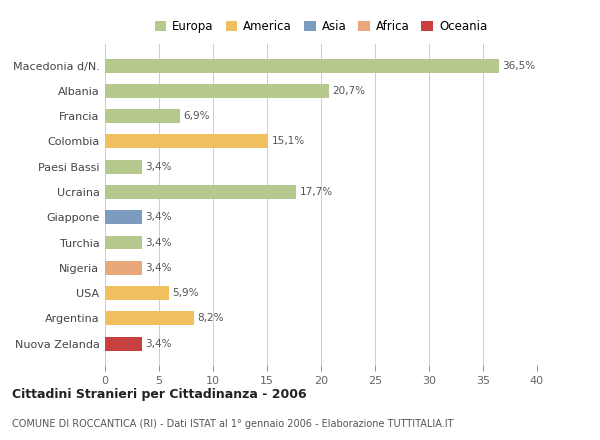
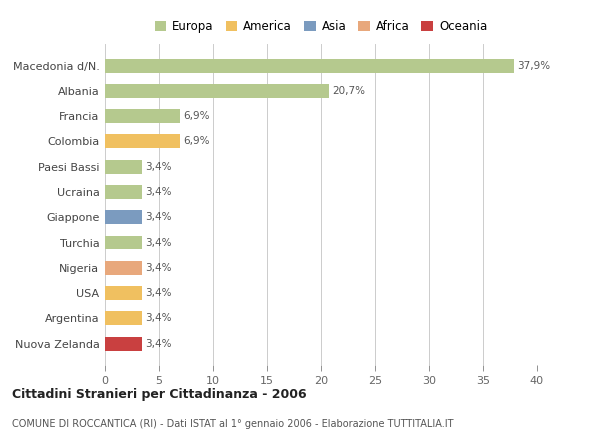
Macedonia d/N.: 36,5% -> 37,9%
Colombia: 15,1% -> 6,9%
Ucraina: 17,7% -> 3,4%
USA: 5,9% -> 3,4%
Argentina: 8,2% -> 3,4%
